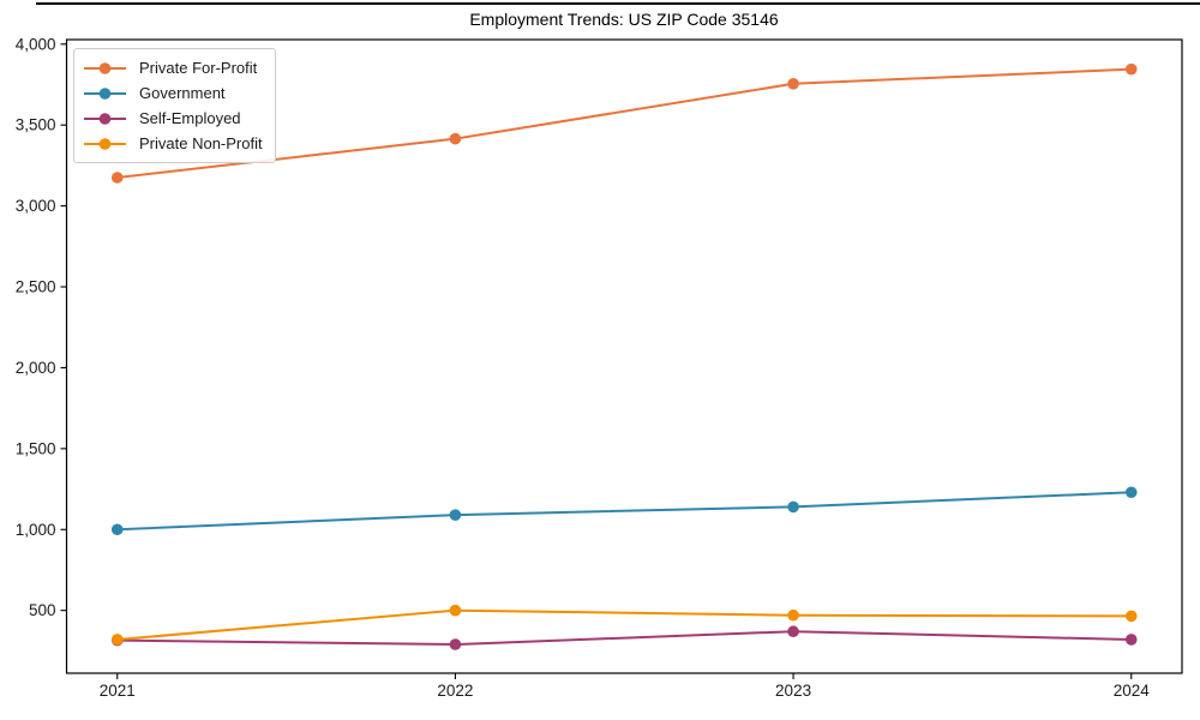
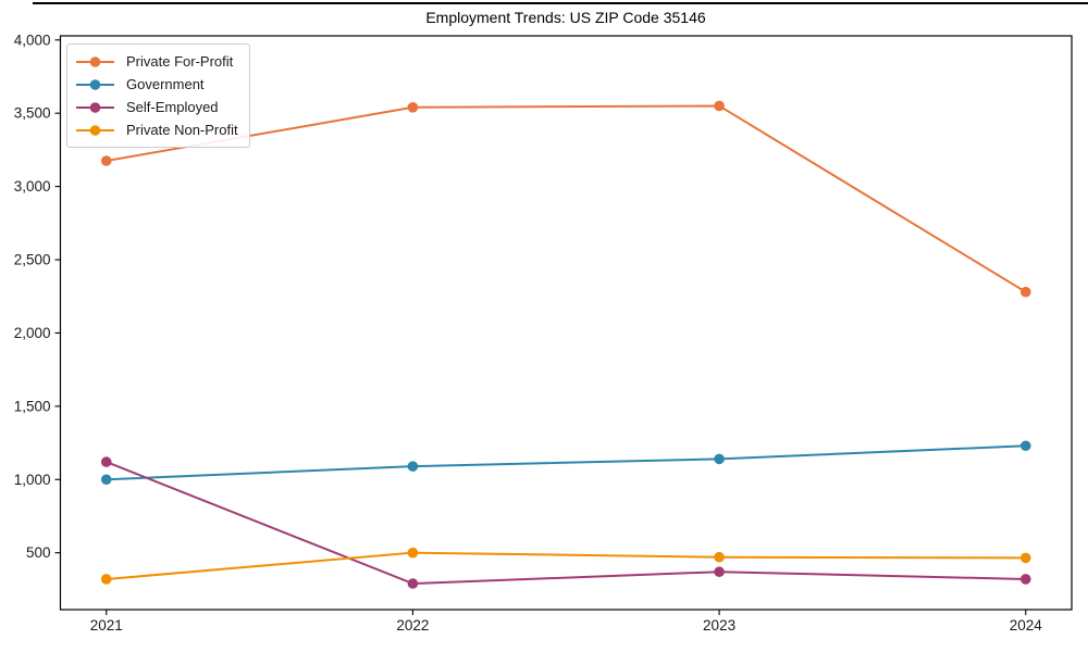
Self-Employed/2021: 320 -> 1120
Private For-Profit/2022: 3420 -> 3540
Private For-Profit/2023: 3760 -> 3550
Private For-Profit/2024: 3840 -> 2280
